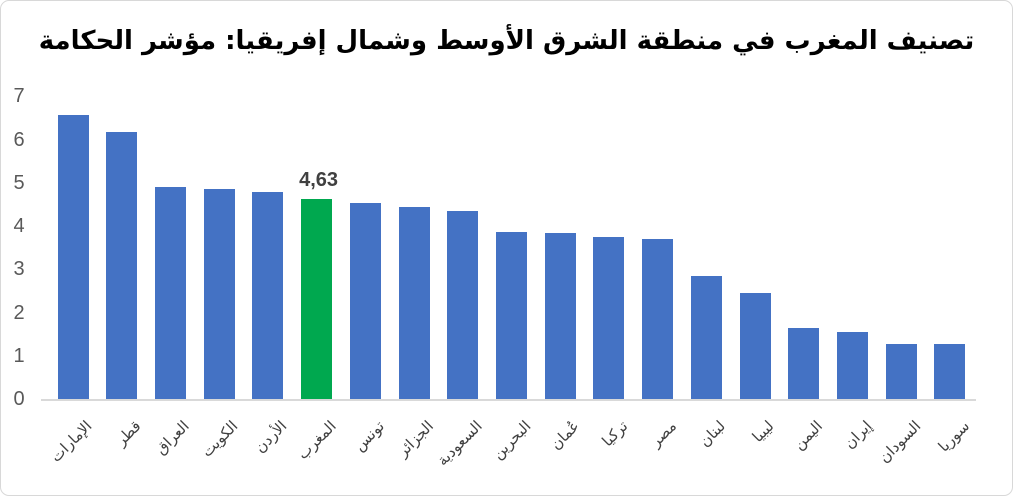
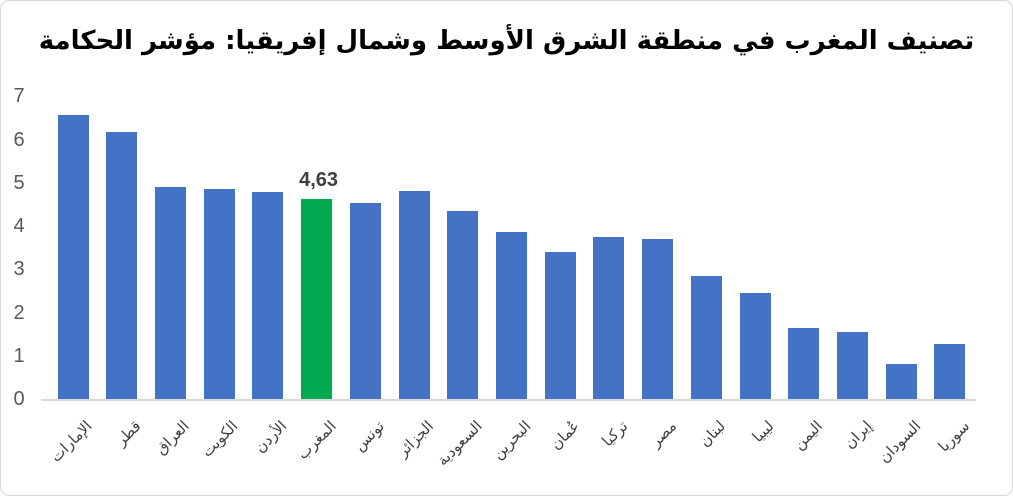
الجزائر: 4.5 -> 4.8
عُمان: 3.8 -> 3.4
السودان: 1.3 -> 0.8
